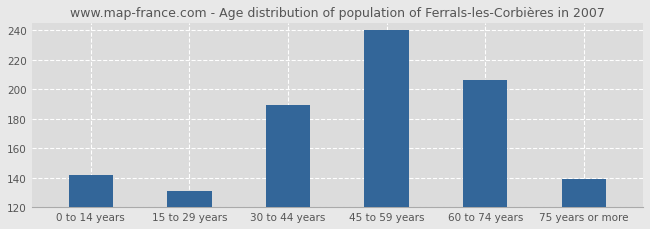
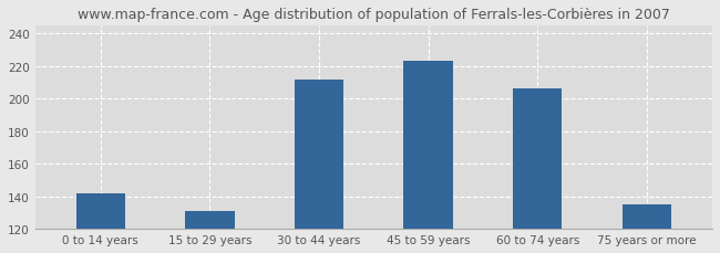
30 to 44 years: 189 -> 212
45 to 59 years: 240 -> 223
75 years or more: 139 -> 135
